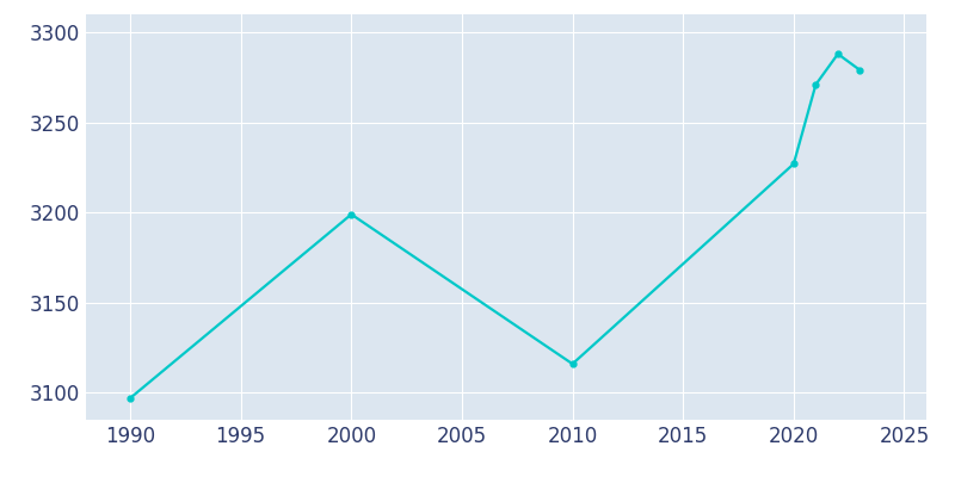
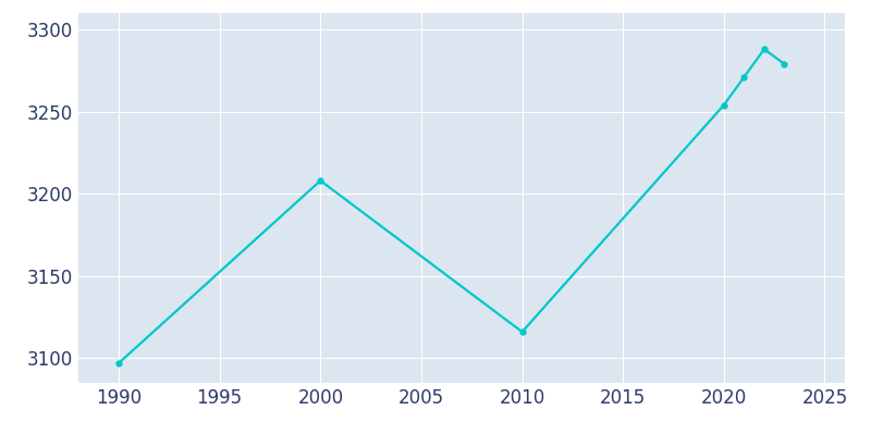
2000: 3199 -> 3208
2020: 3227 -> 3254
